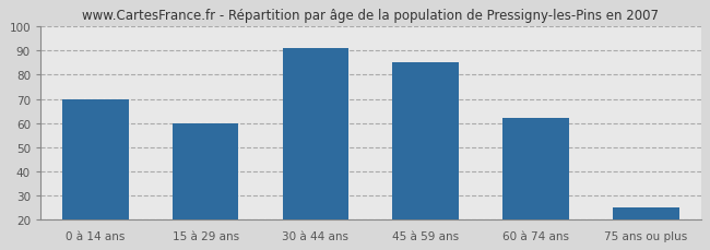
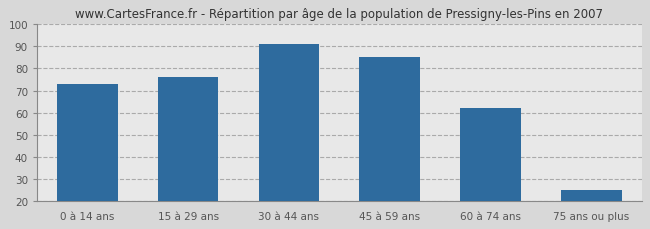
0 à 14 ans: 70 -> 73
15 à 29 ans: 60 -> 76
